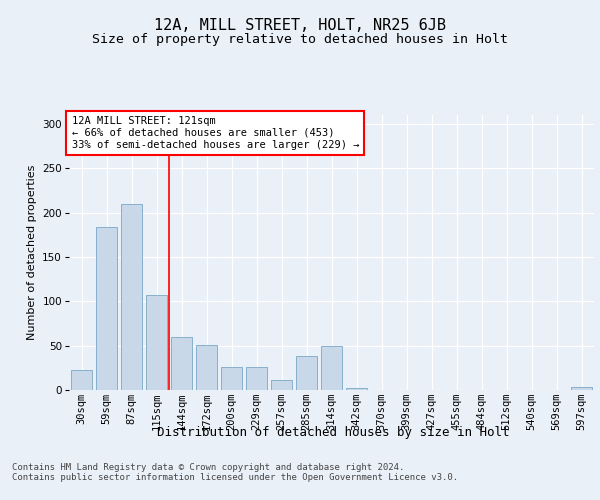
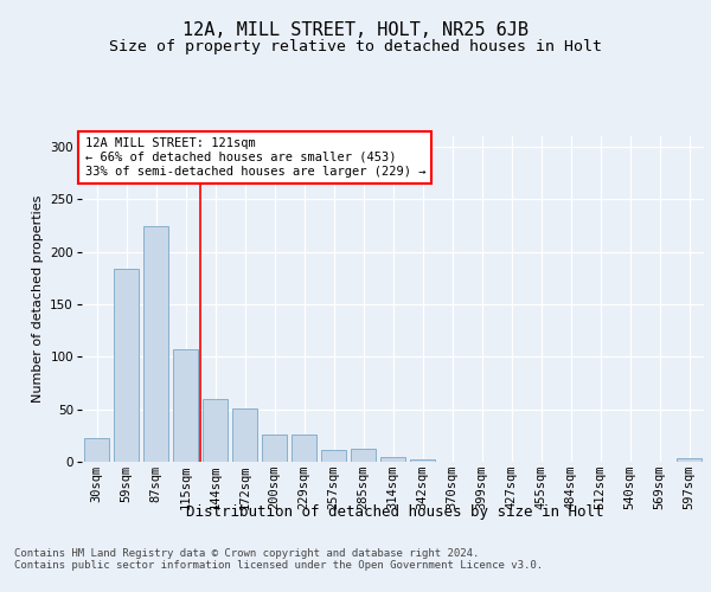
87sqm: 210 -> 224
285sqm: 38 -> 12
314sqm: 50 -> 4
